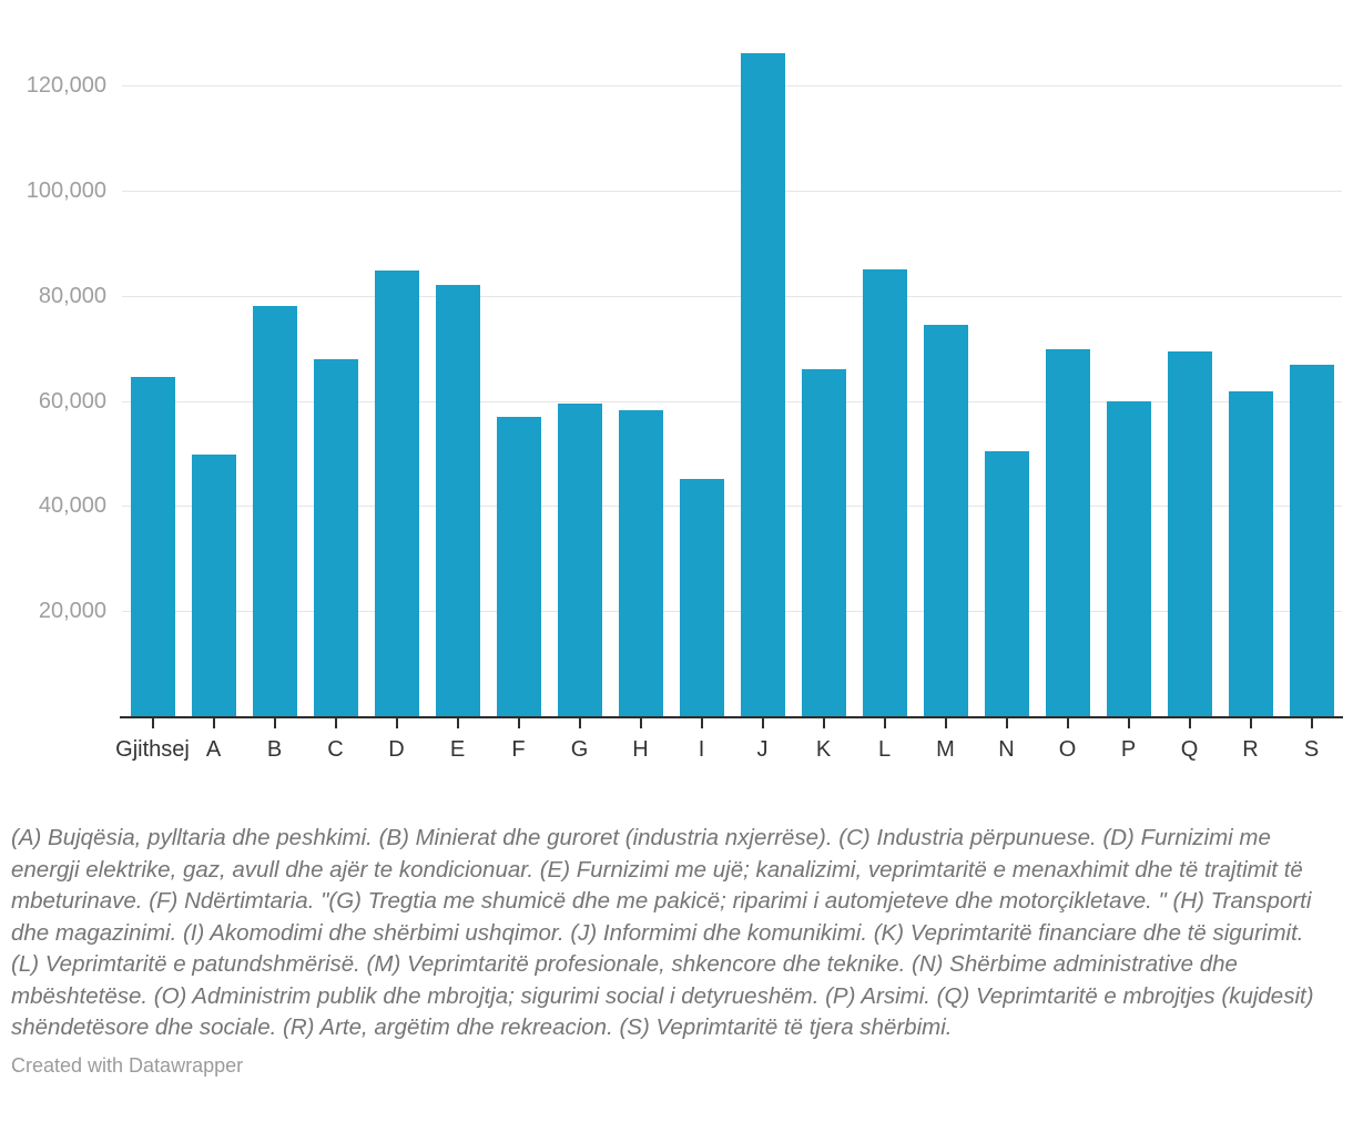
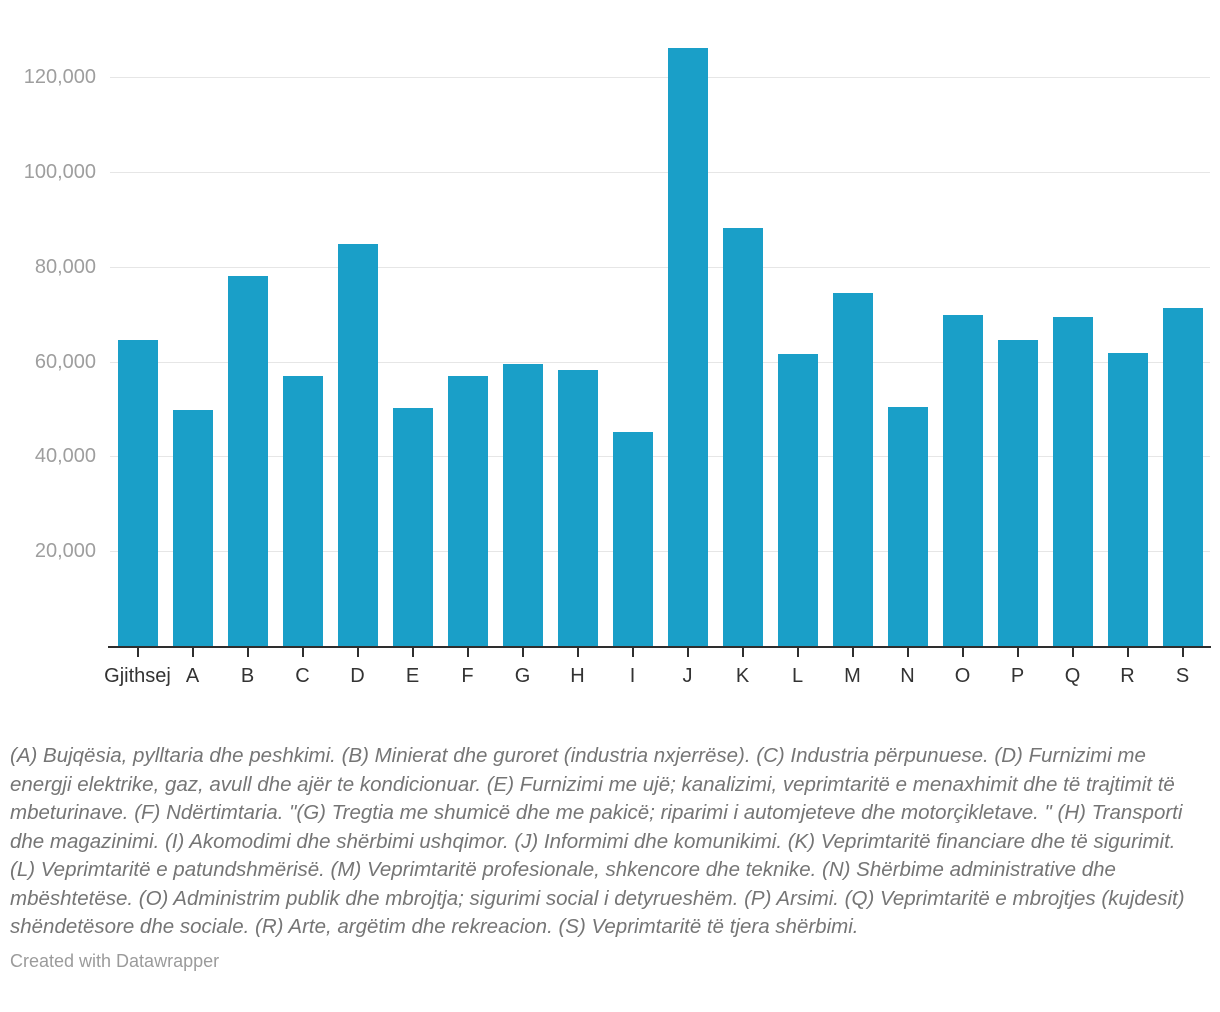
C: 68000 -> 57000
E: 82000 -> 50000
K: 66000 -> 88000
L: 85000 -> 62000
P: 60000 -> 65000
S: 67000 -> 71000
